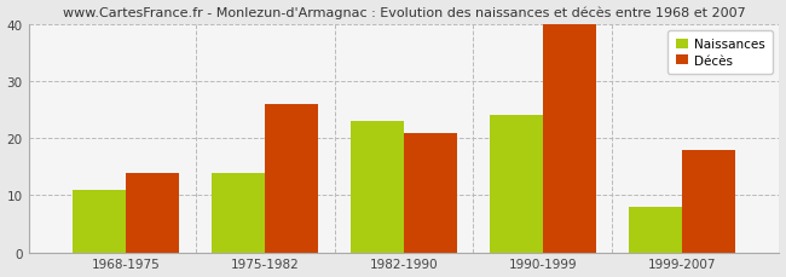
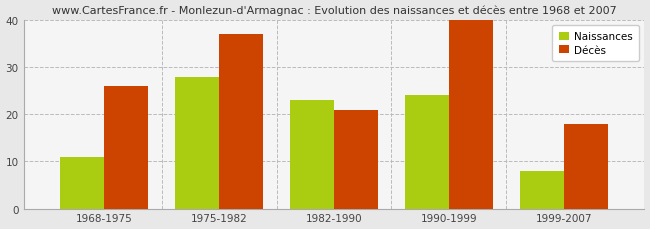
Décès/1968-1975: 14 -> 26
Naissances/1975-1982: 14 -> 28
Décès/1975-1982: 26 -> 37
